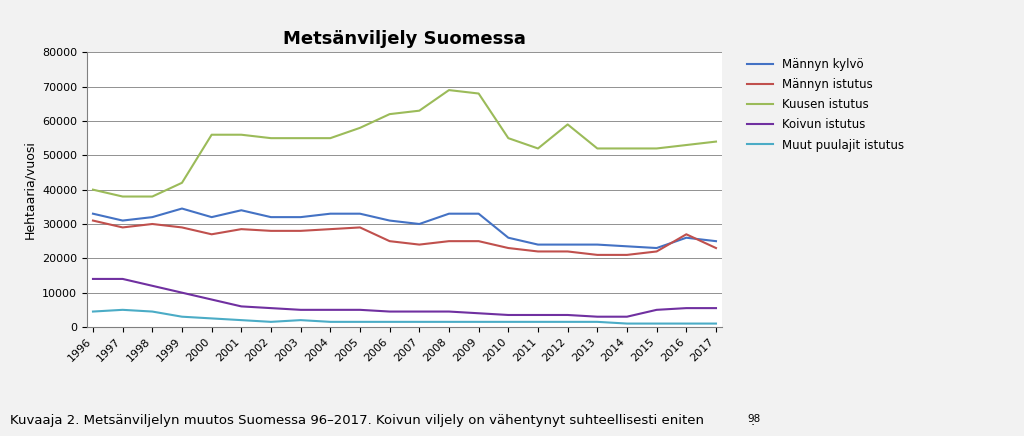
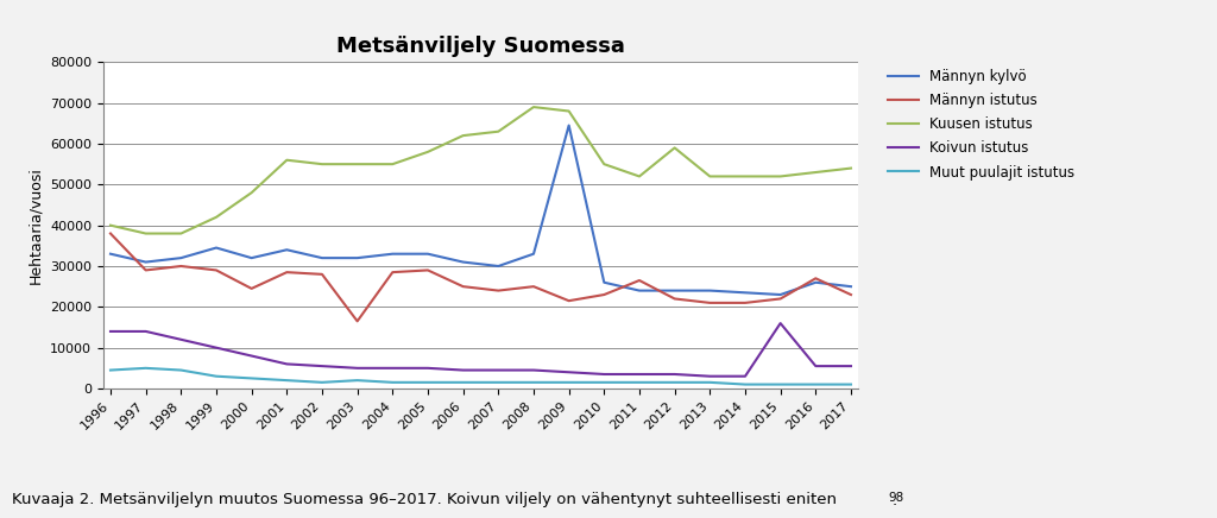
Männyn istutus/1996: 31000 -> 38000
Männyn istutus/2000: 27000 -> 24500
Kuusen istutus/2000: 56000 -> 48000
Männyn istutus/2003: 28000 -> 16500
Männyn kylvö/2009: 33000 -> 64500
Männyn istutus/2009: 25000 -> 21500
Männyn istutus/2011: 22000 -> 26500
Koivun istutus/2015: 5000 -> 16000
